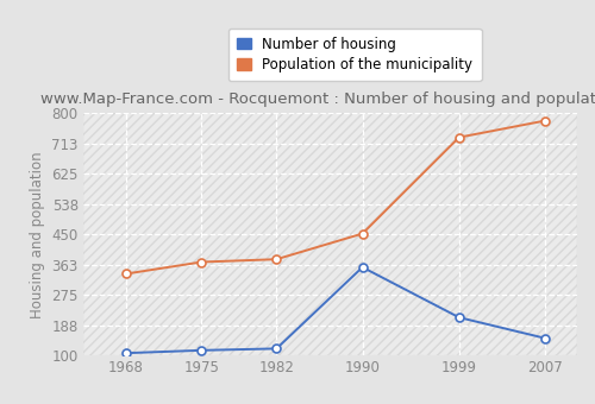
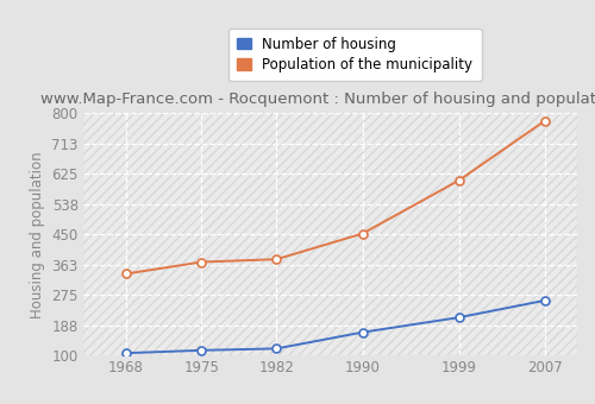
Number of housing/1990: 355 -> 167
Population of the municipality/1999: 730 -> 606
Number of housing/2007: 150 -> 259
